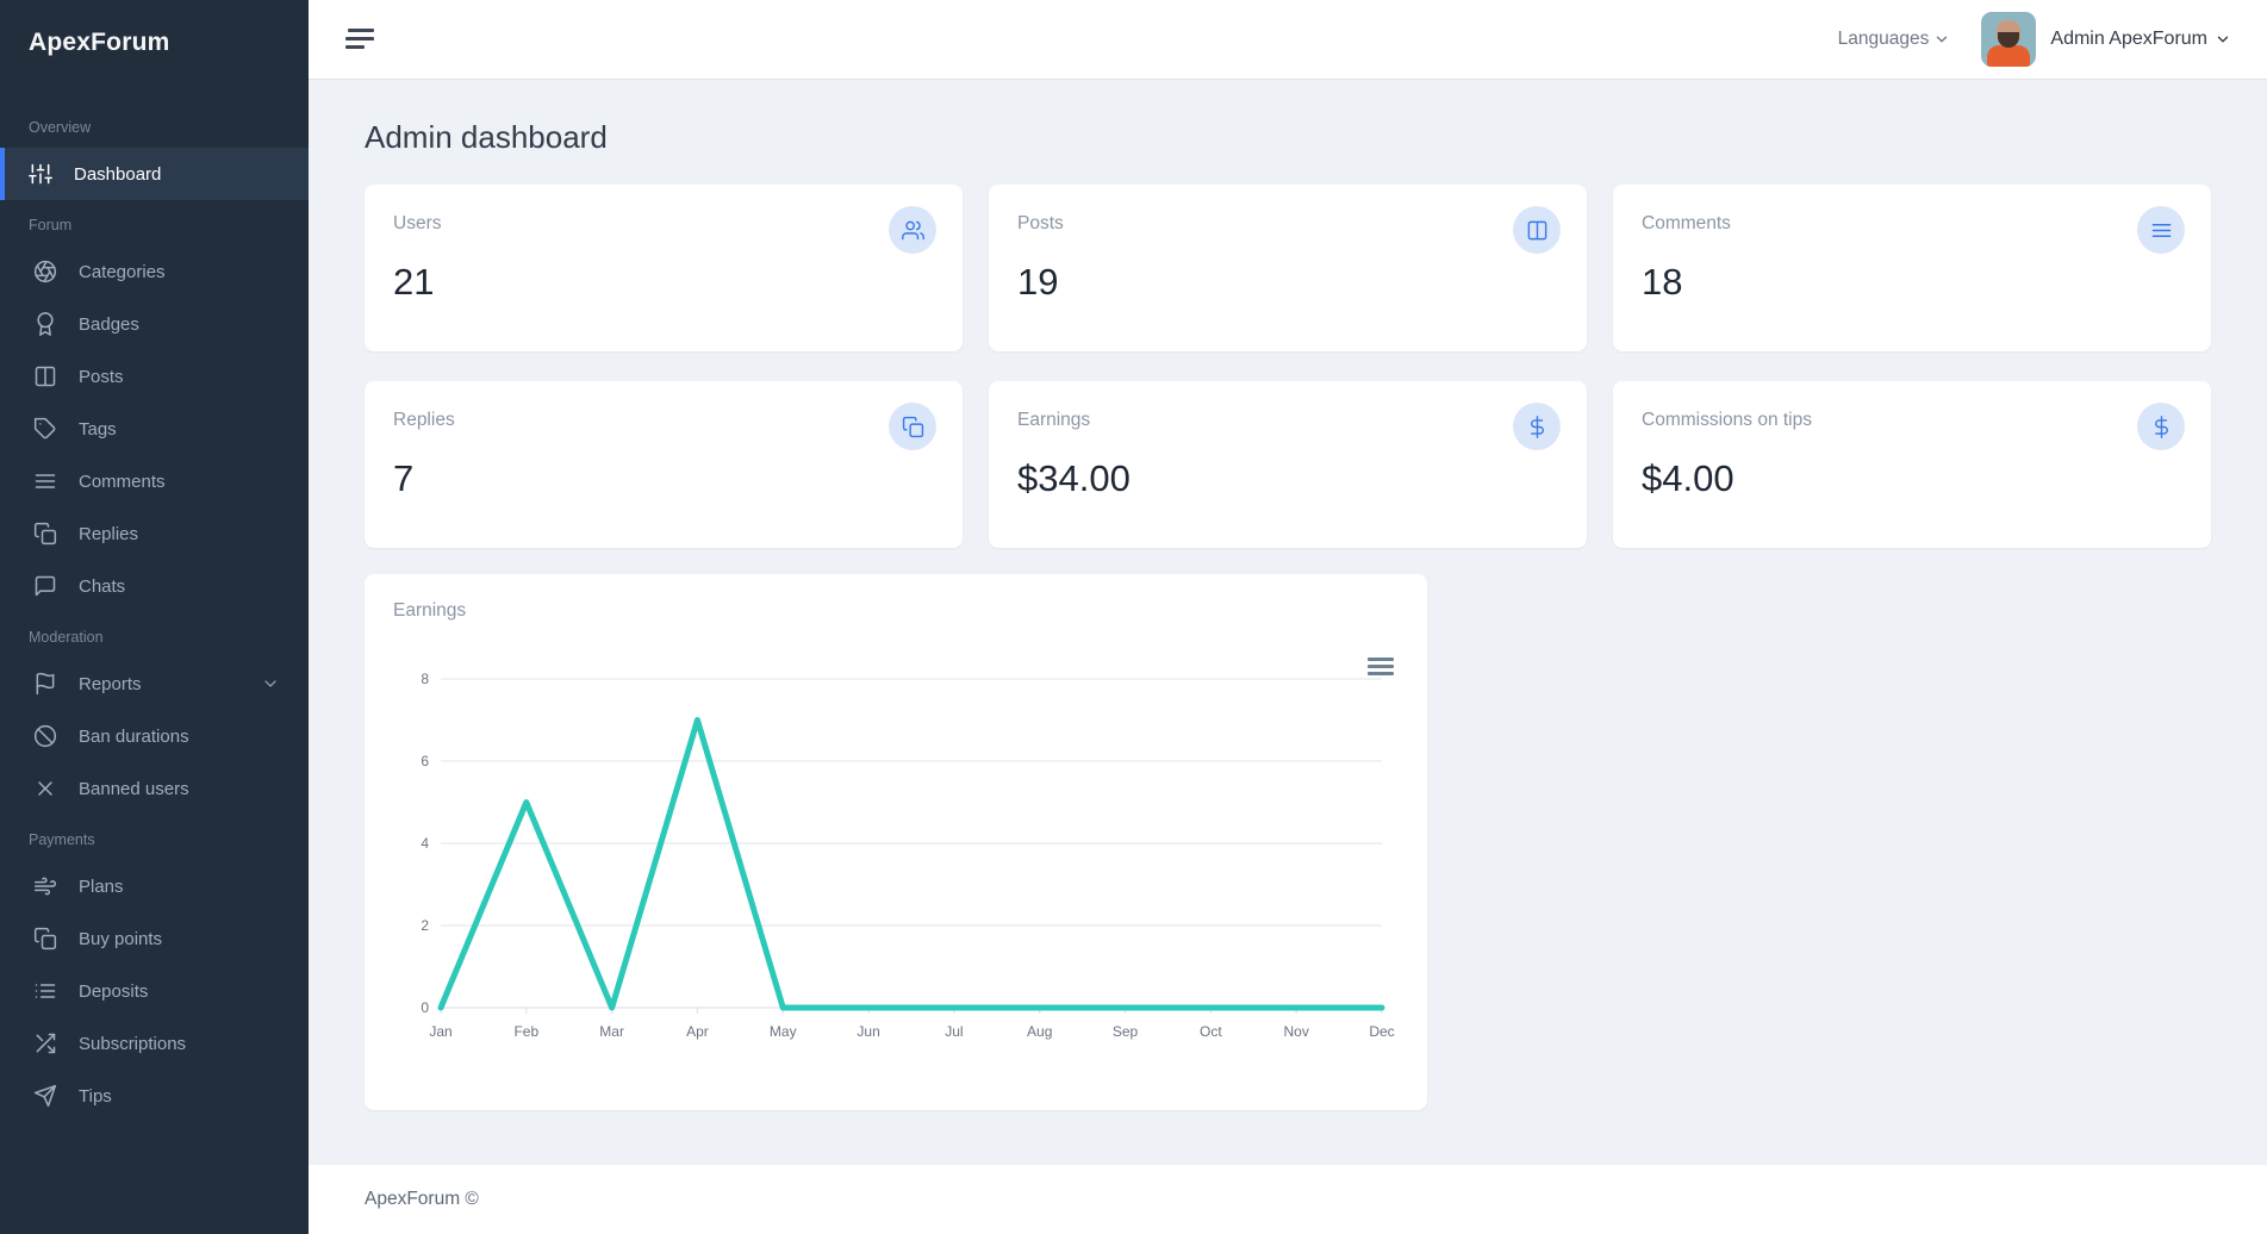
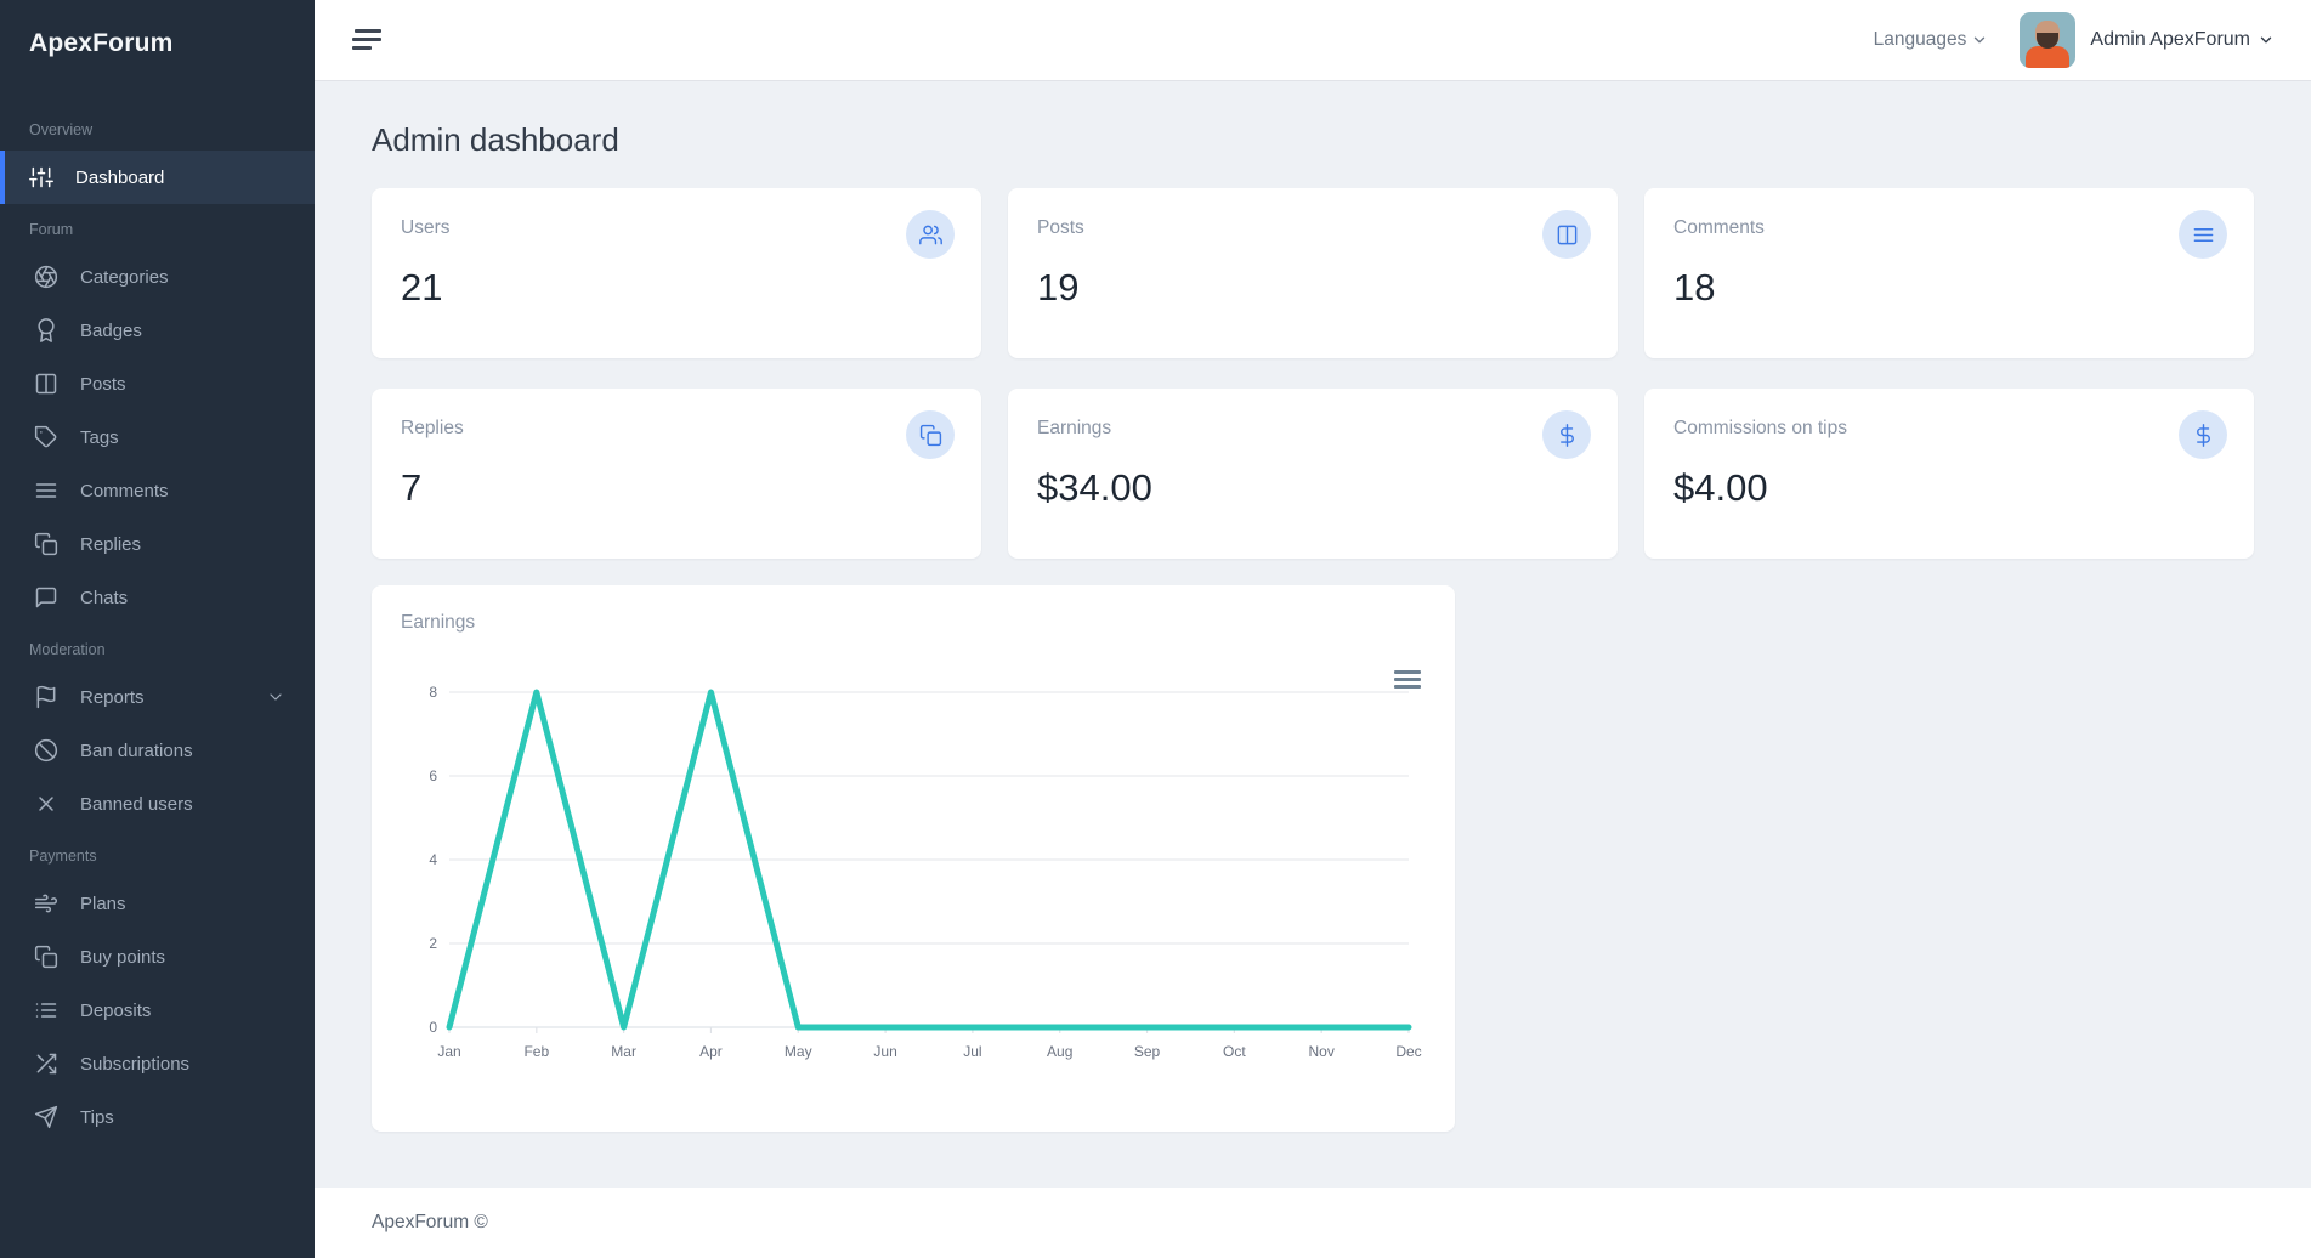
Feb: 5 -> 8
Apr: 7 -> 8
